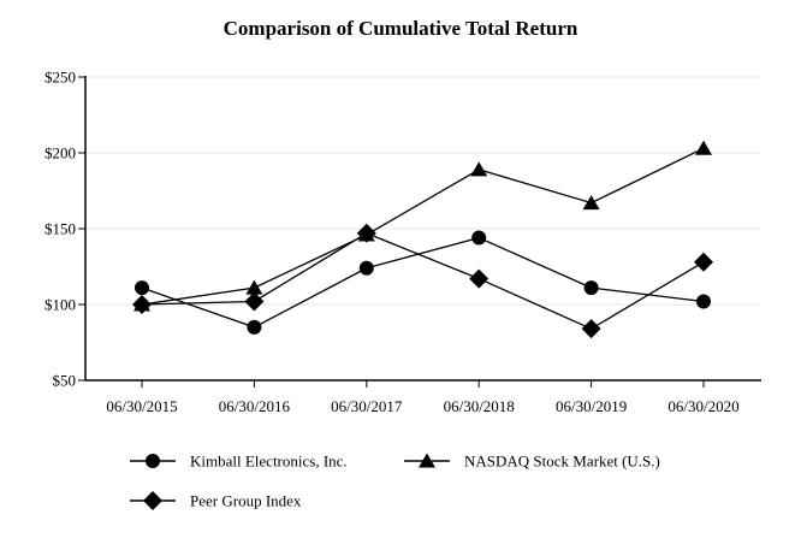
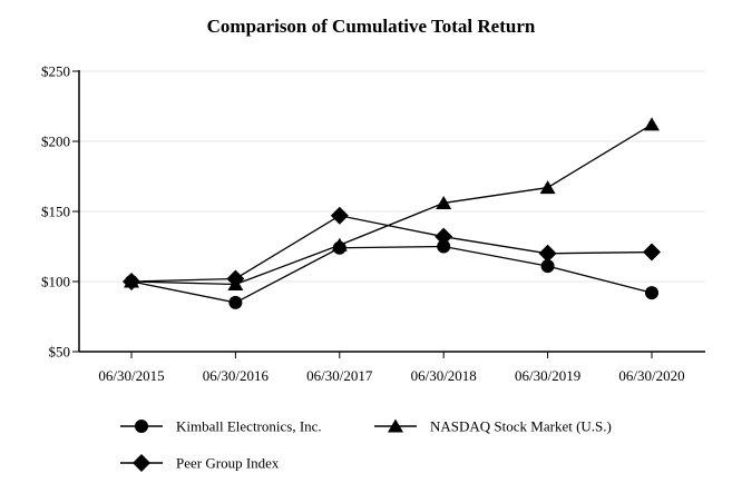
Kimball Electronics, Inc./06/30/2015: $111 -> $100
NASDAQ Stock Market (U.S.)/06/30/2016: $111 -> $98
NASDAQ Stock Market (U.S.)/06/30/2017: $146 -> $126
Kimball Electronics, Inc./06/30/2018: $144 -> $125
NASDAQ Stock Market (U.S.)/06/30/2018: $189 -> $156
Peer Group Index/06/30/2018: $117 -> $132
Peer Group Index/06/30/2019: $84 -> $120
Kimball Electronics, Inc./06/30/2020: $102 -> $92
NASDAQ Stock Market (U.S.)/06/30/2020: $203 -> $212
Peer Group Index/06/30/2020: $128 -> $121
